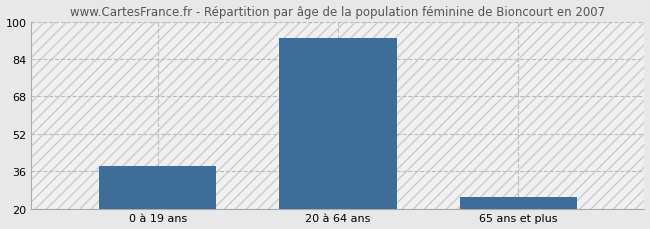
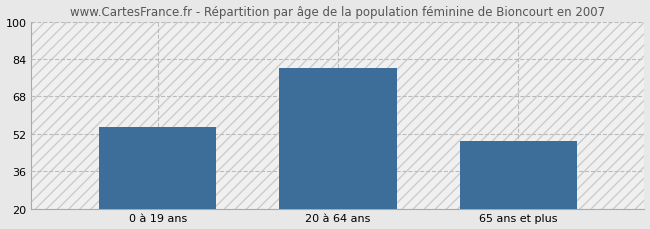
0 à 19 ans: 38 -> 55
20 à 64 ans: 93 -> 80
65 ans et plus: 25 -> 49
